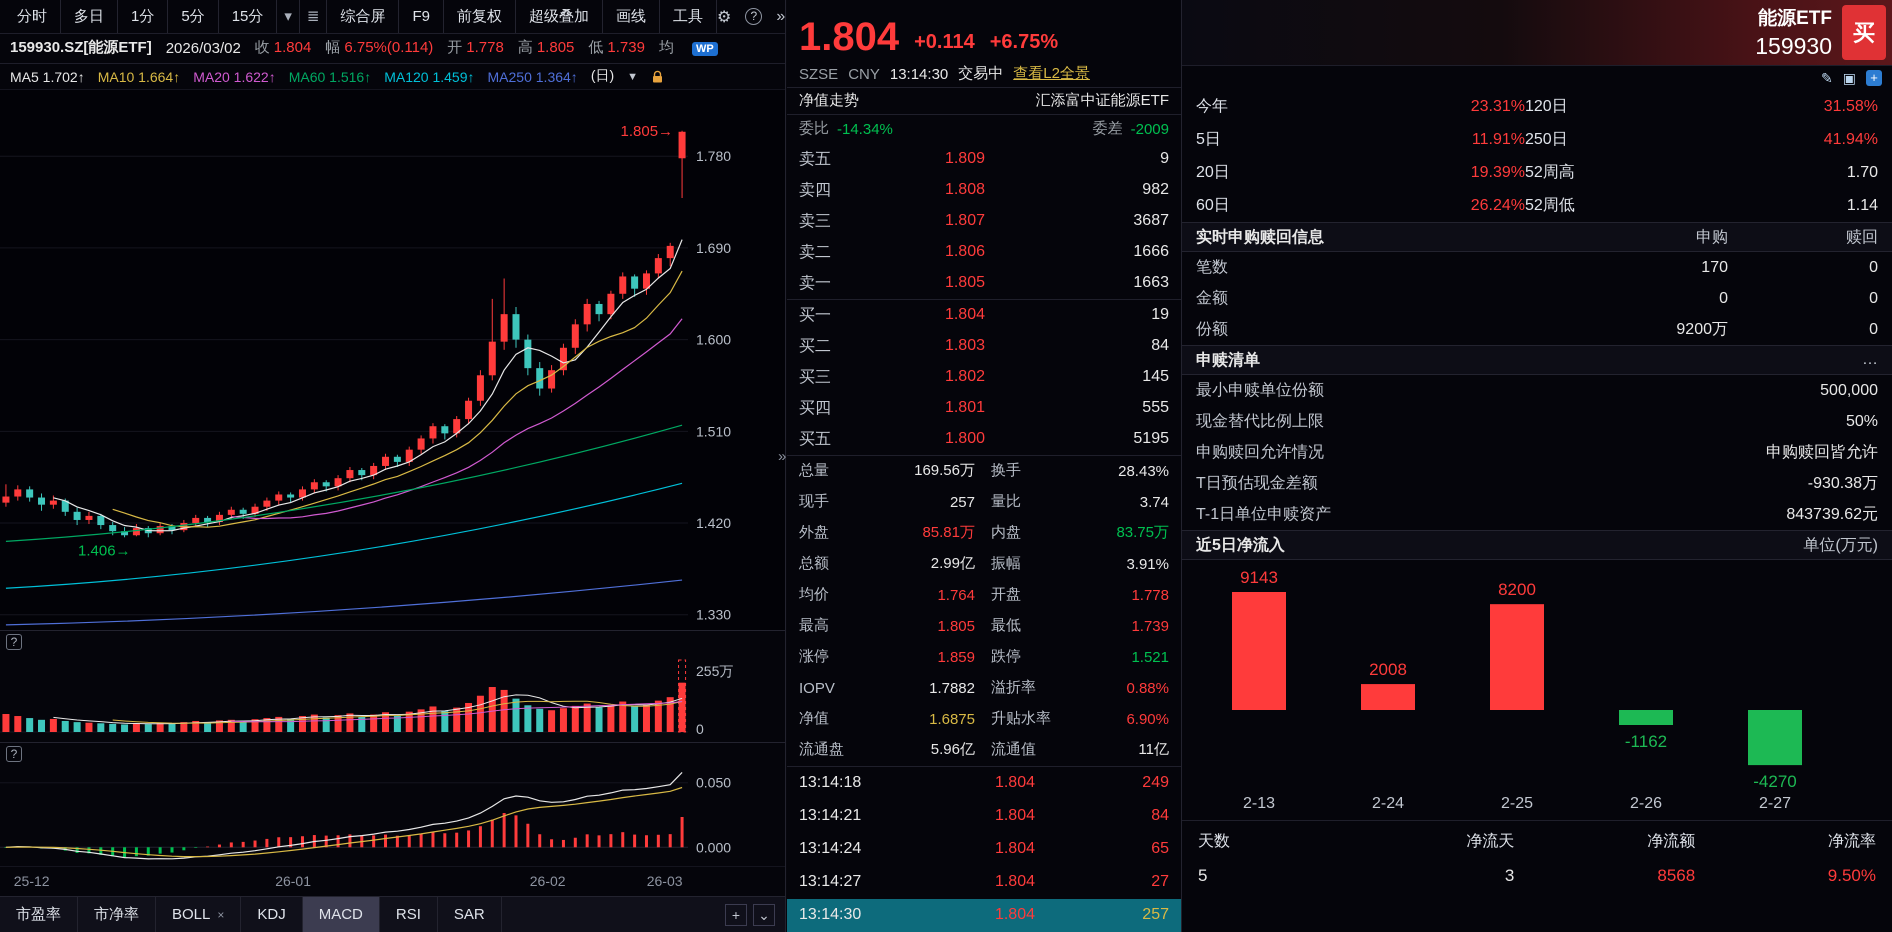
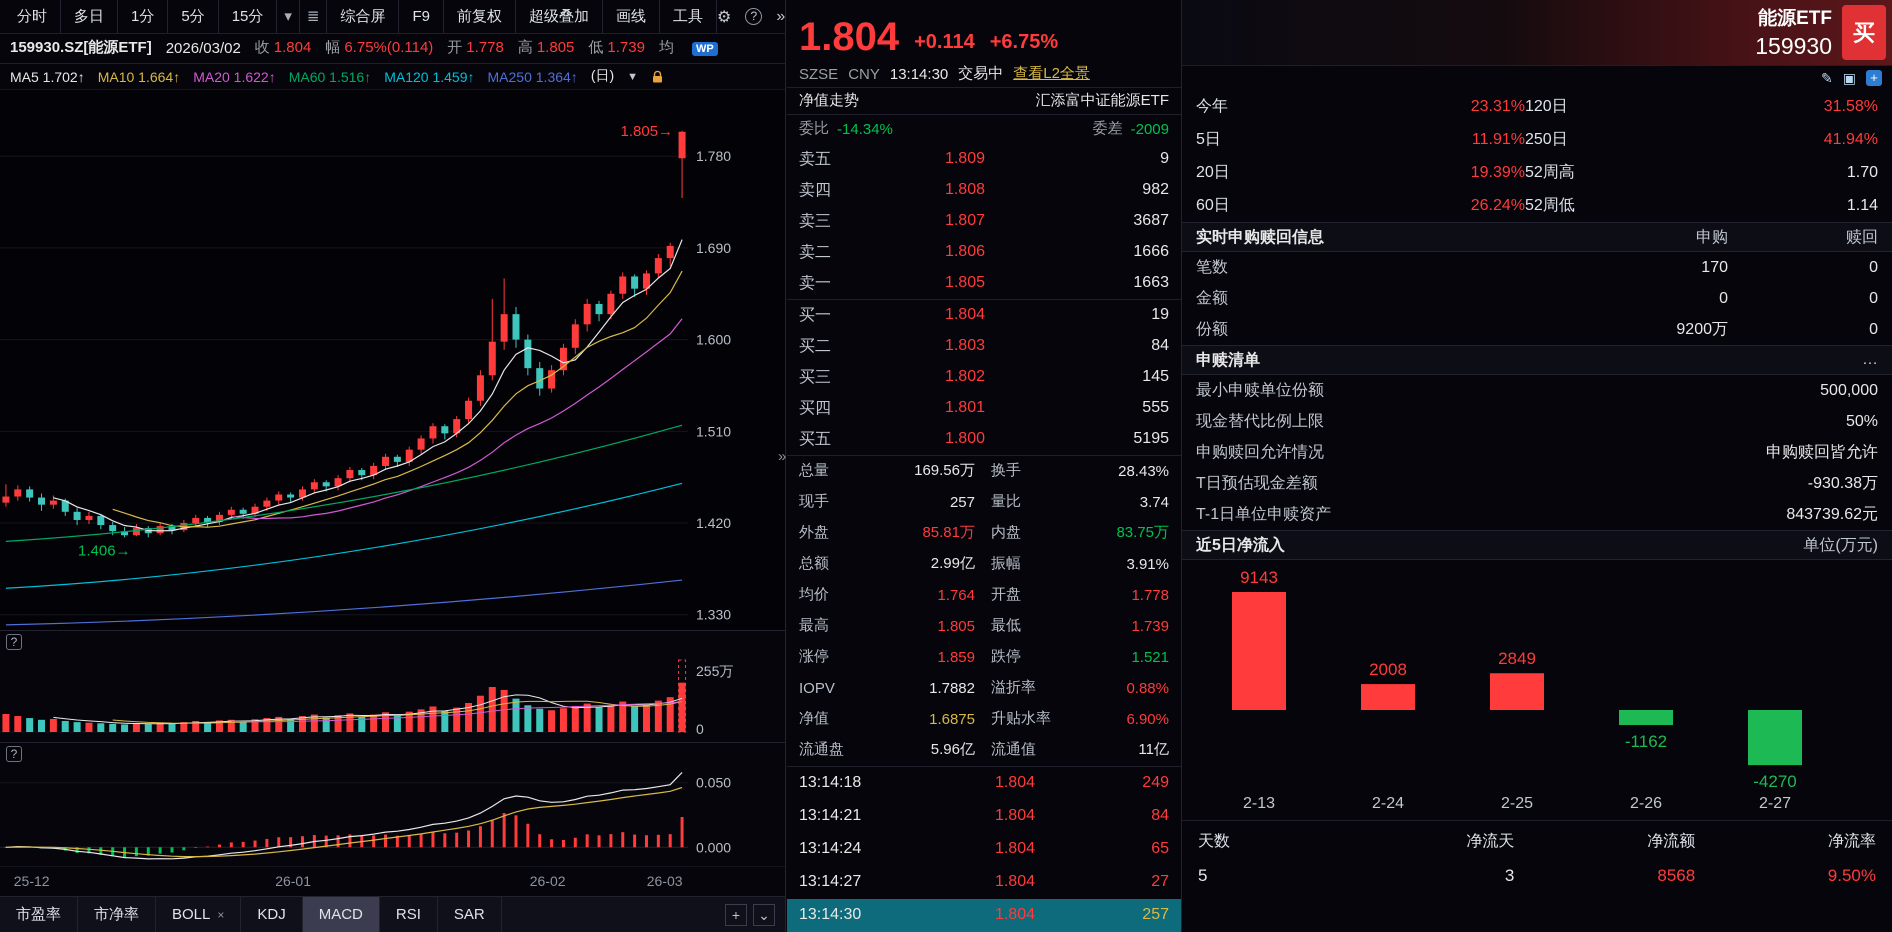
近5日净流入/2-25: 8200 -> 2849
